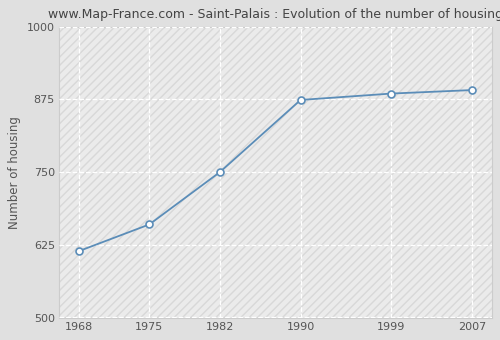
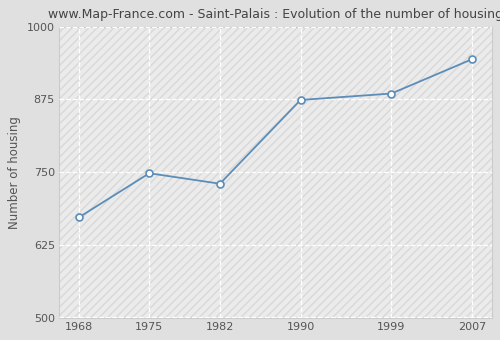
1968: 614 -> 672
1975: 660 -> 748
1982: 750 -> 730
2007: 891 -> 944
